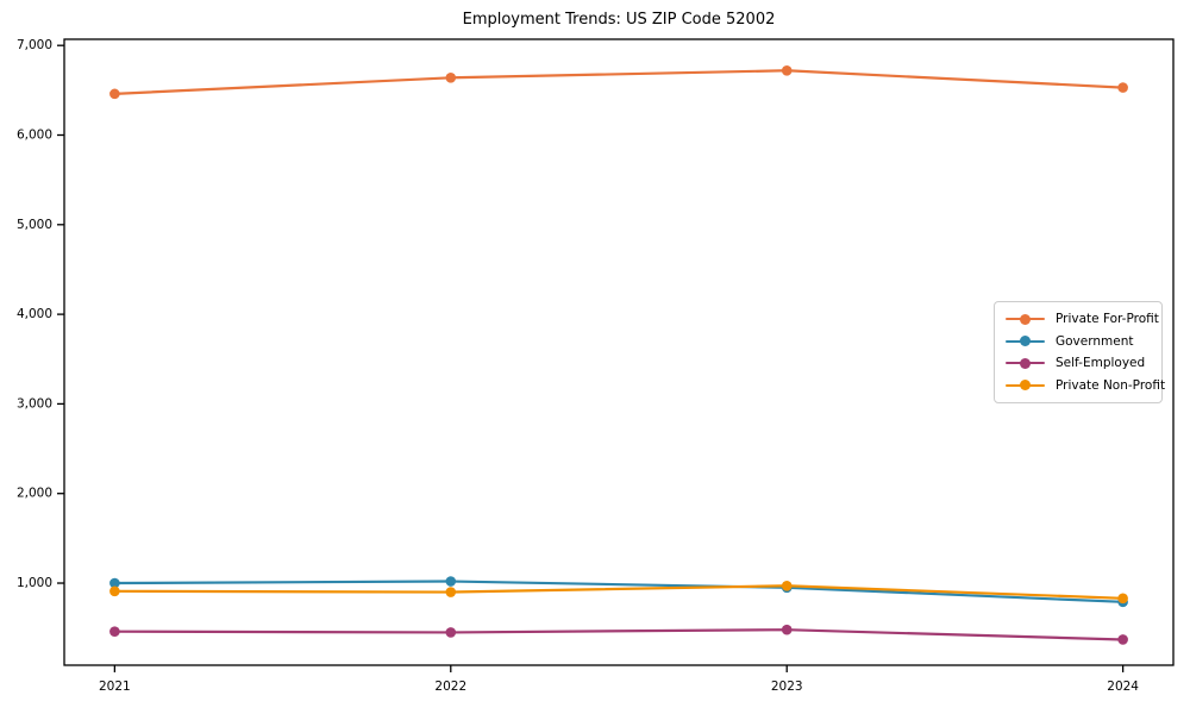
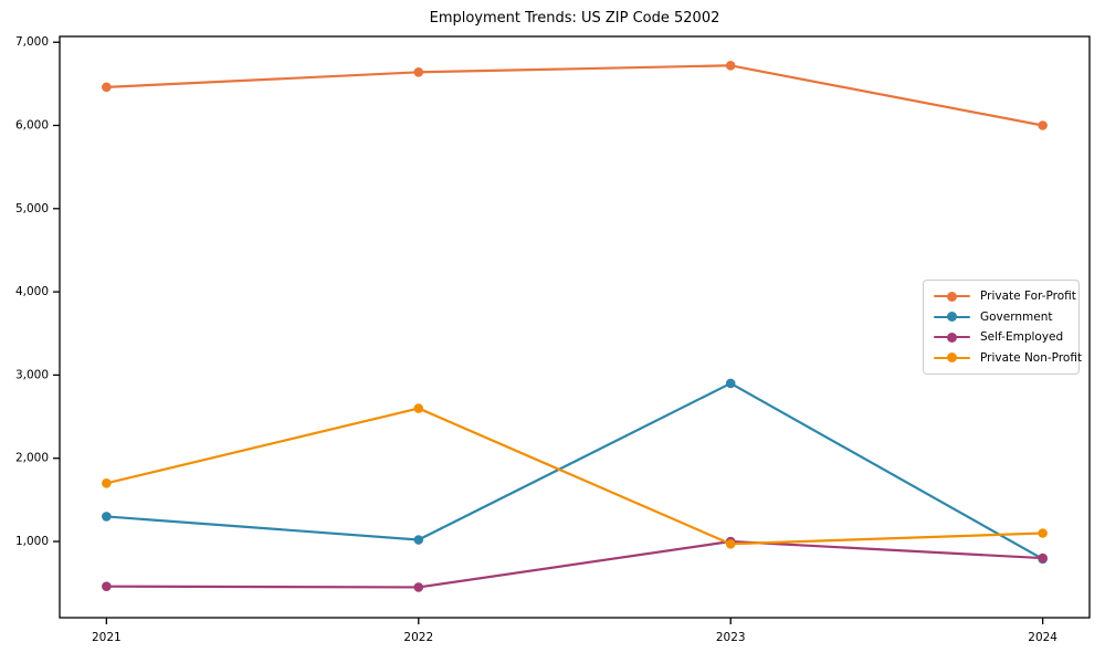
Government/2021: 1000 -> 1300
Private Non-Profit/2021: 900 -> 1700
Private Non-Profit/2022: 900 -> 2600
Government/2023: 1000 -> 2900
Self-Employed/2023: 500 -> 1000
Private For-Profit/2024: 6500 -> 6000
Self-Employed/2024: 400 -> 800
Private Non-Profit/2024: 800 -> 1100
